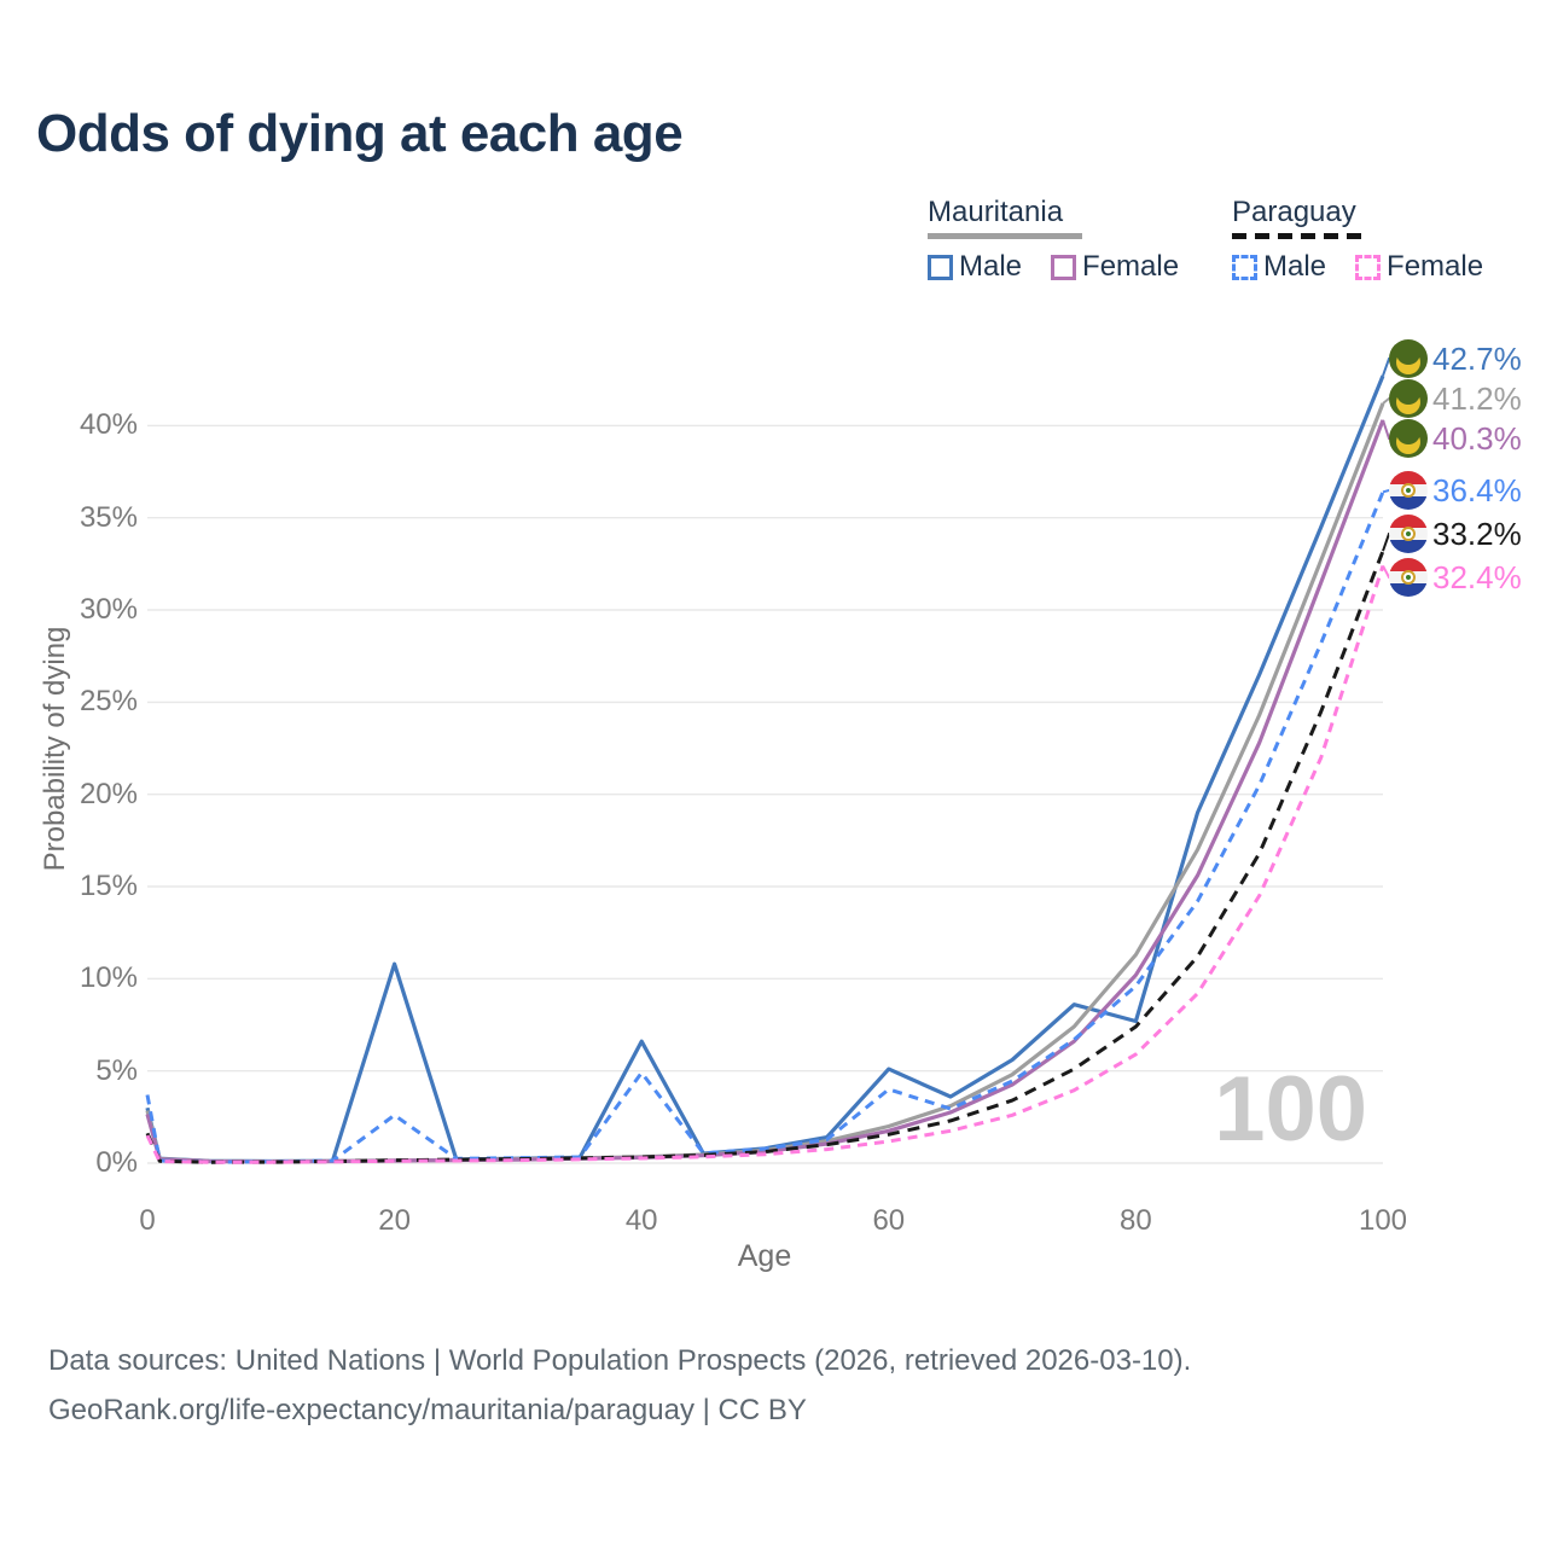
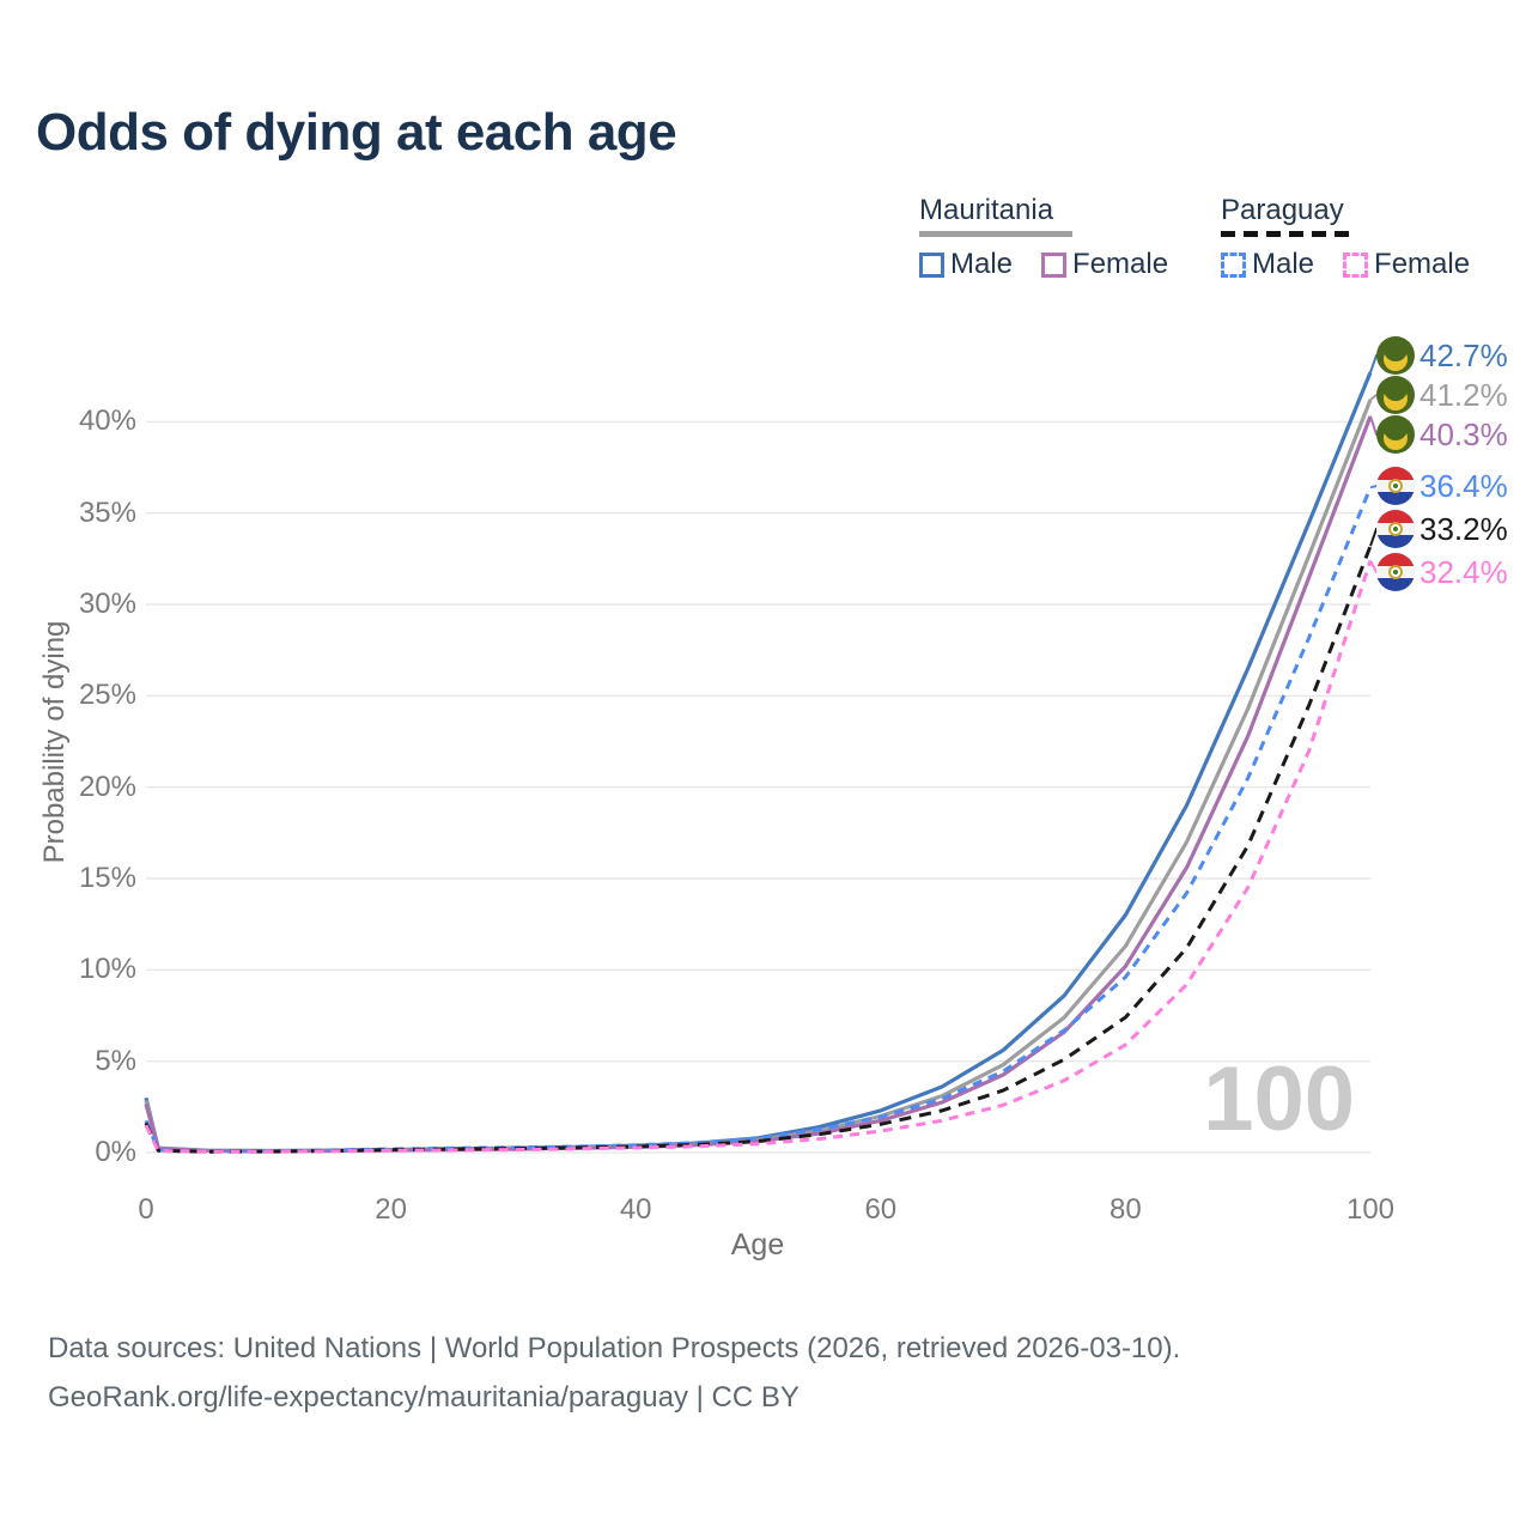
Paraguay Male/0: 3.7% -> 1.8%
Mauritania Male/20: 10.8% -> 0.2%
Paraguay Male/20: 2.6% -> 0.2%
Mauritania Male/40: 6.6% -> 0.4%
Paraguay Male/40: 4.9% -> 0.4%
Mauritania Male/60: 5.1% -> 2.3%
Paraguay Male/60: 4.0% -> 1.9%
Mauritania Male/80: 7.7% -> 13.0%
